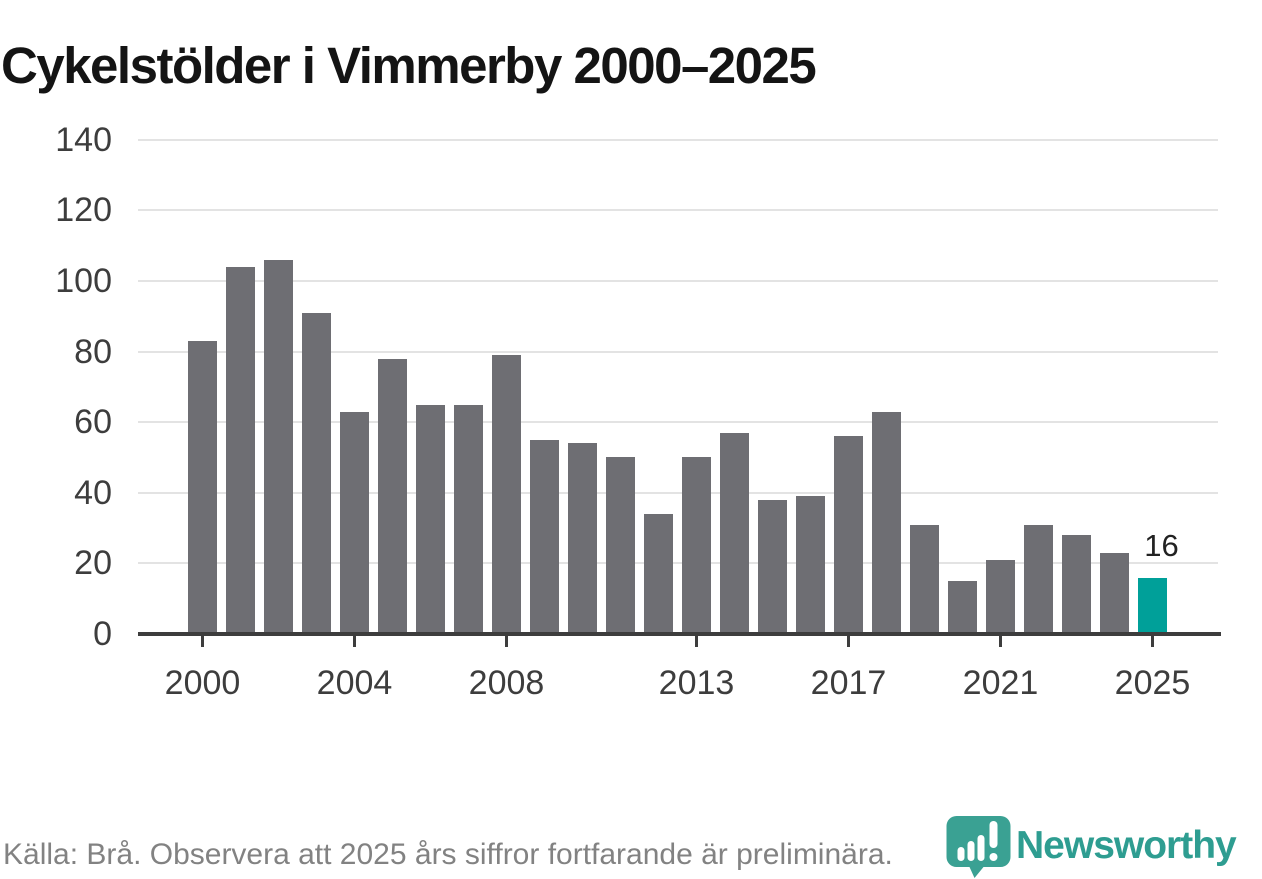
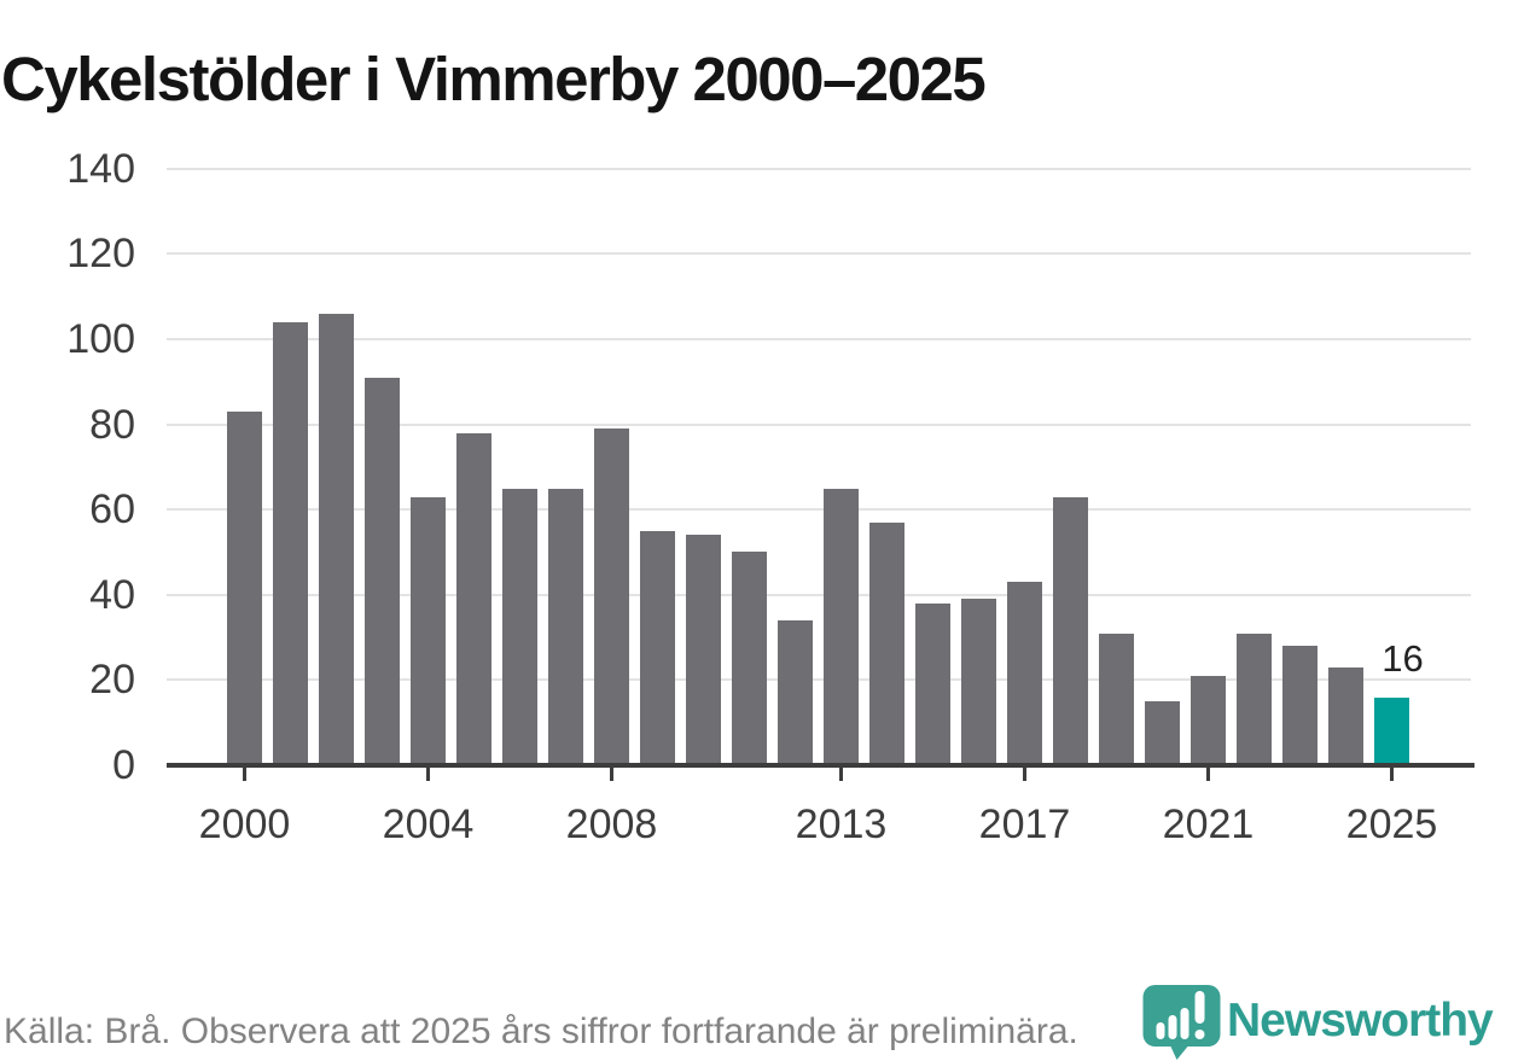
2013: 50 -> 65
2017: 56 -> 43
